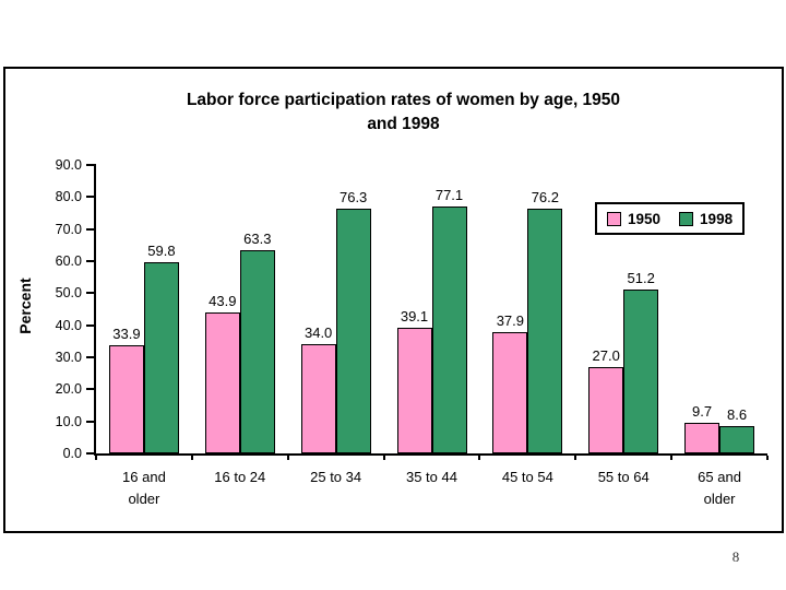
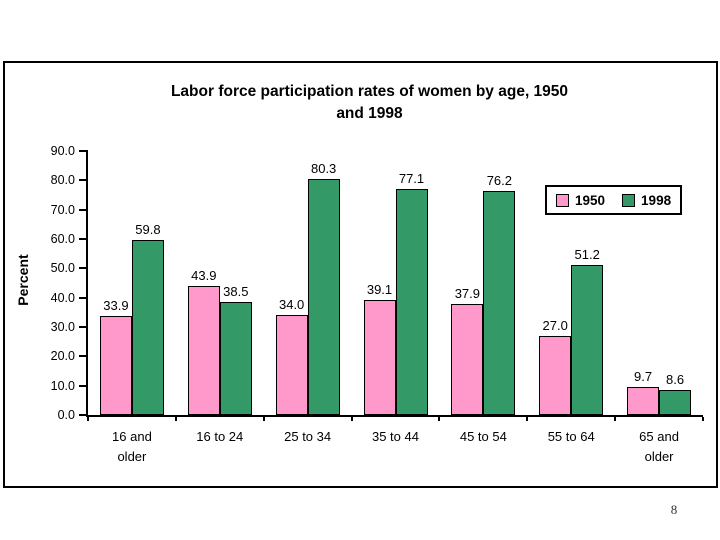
1998/16 to 24: 63.3 -> 38.5
1998/25 to 34: 76.3 -> 80.3
